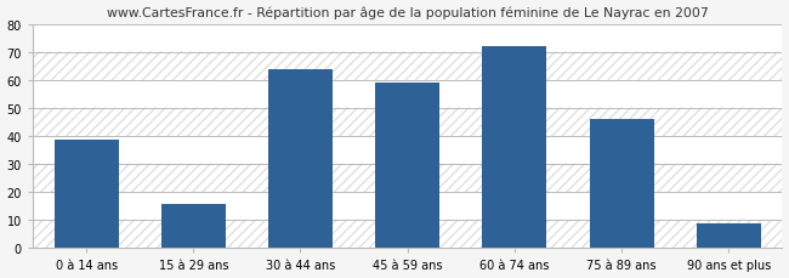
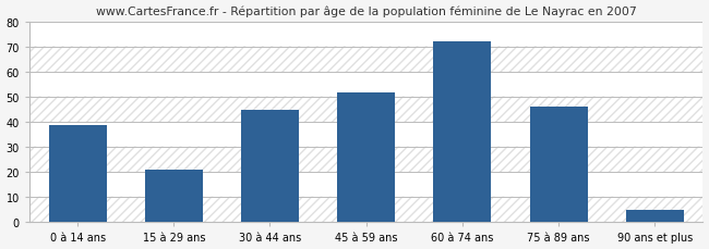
15 à 29 ans: 16 -> 21
30 à 44 ans: 64 -> 45
45 à 59 ans: 59 -> 52
90 ans et plus: 9 -> 5
